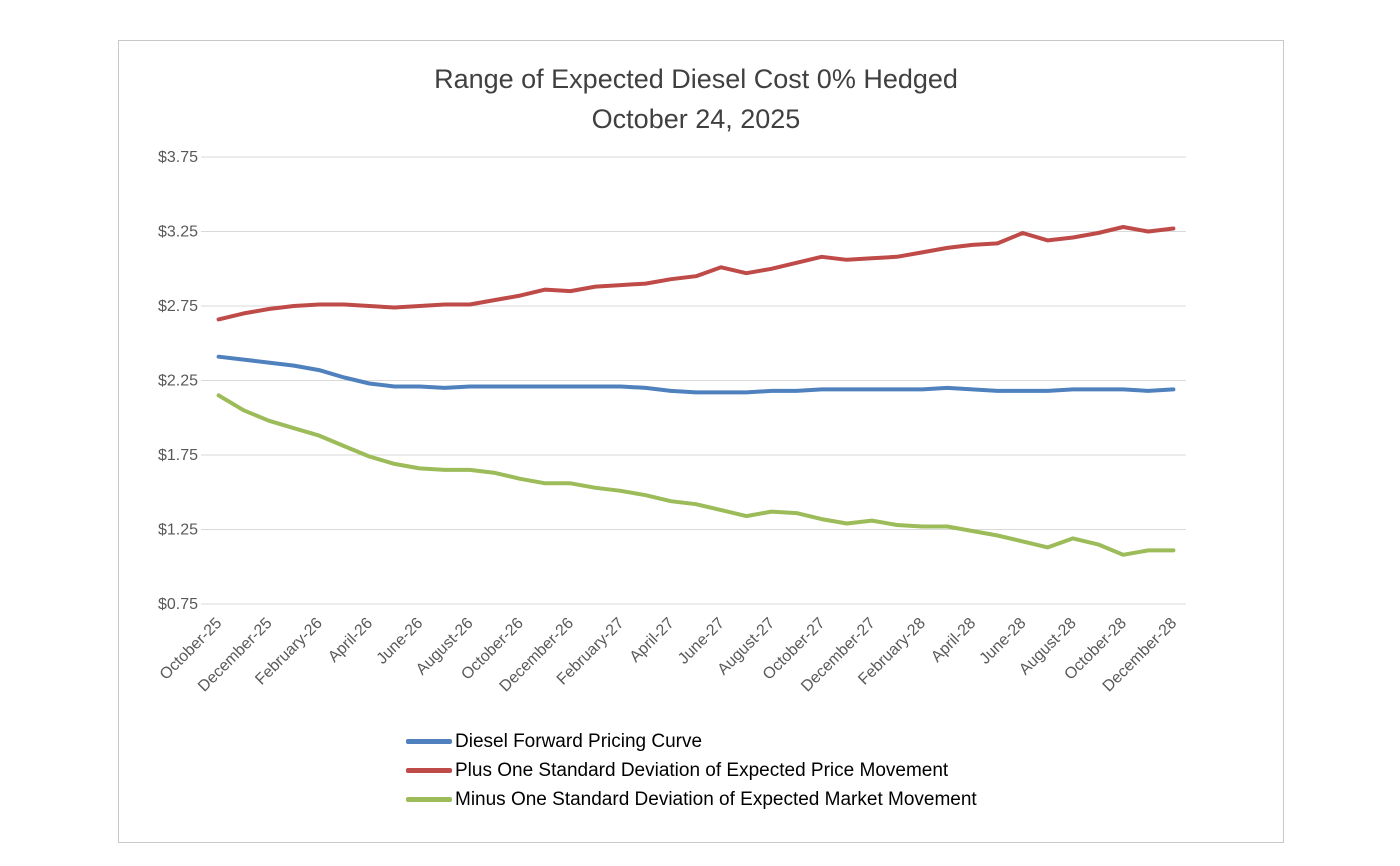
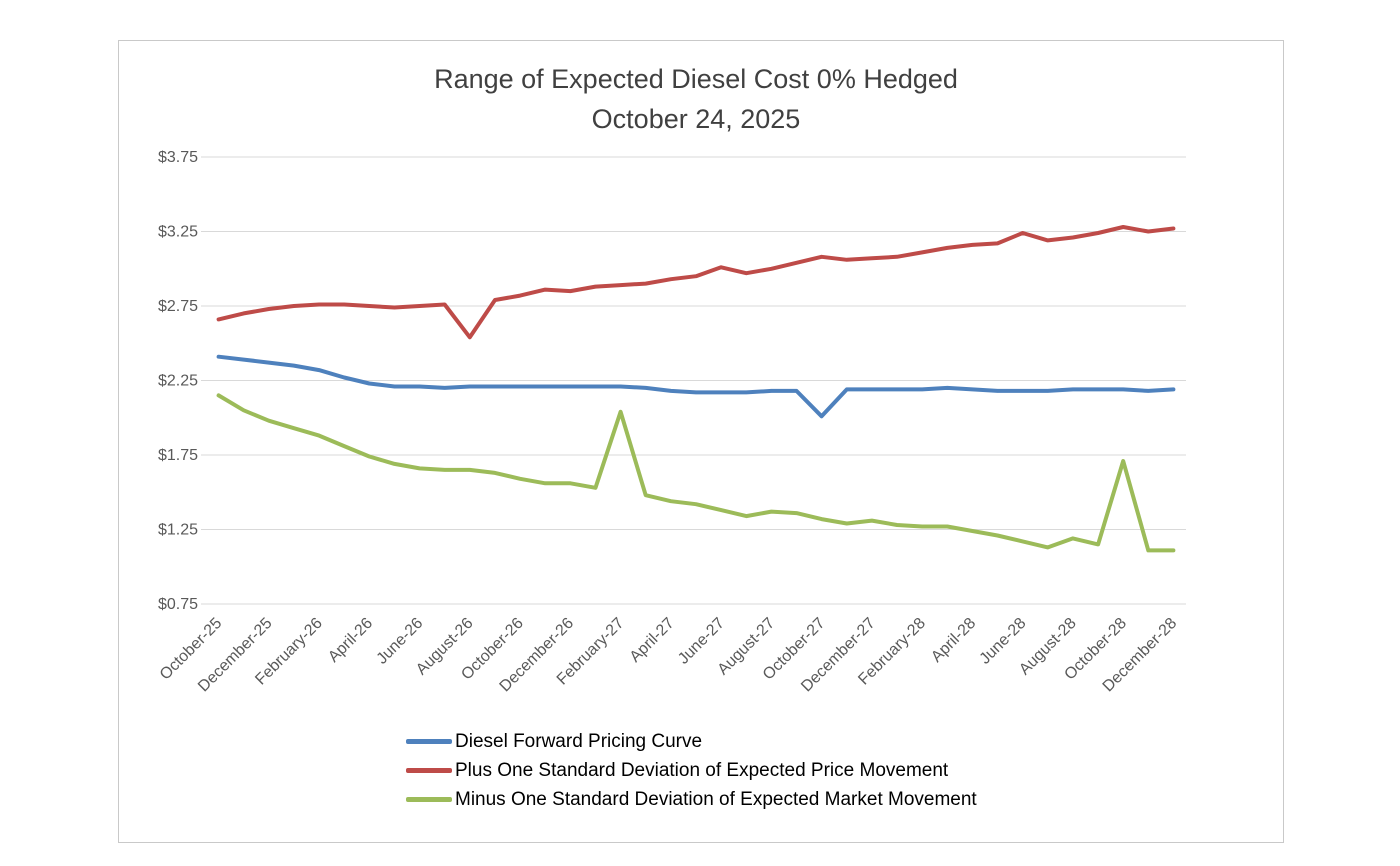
Plus One Standard Deviation of Expected Price Movement/August-26: $2.76 -> $2.54
Minus One Standard Deviation of Expected Market Movement/February-27: $1.51 -> $2.04
Diesel Forward Pricing Curve/October-27: $2.19 -> $2.01
Minus One Standard Deviation of Expected Market Movement/October-28: $1.08 -> $1.71
